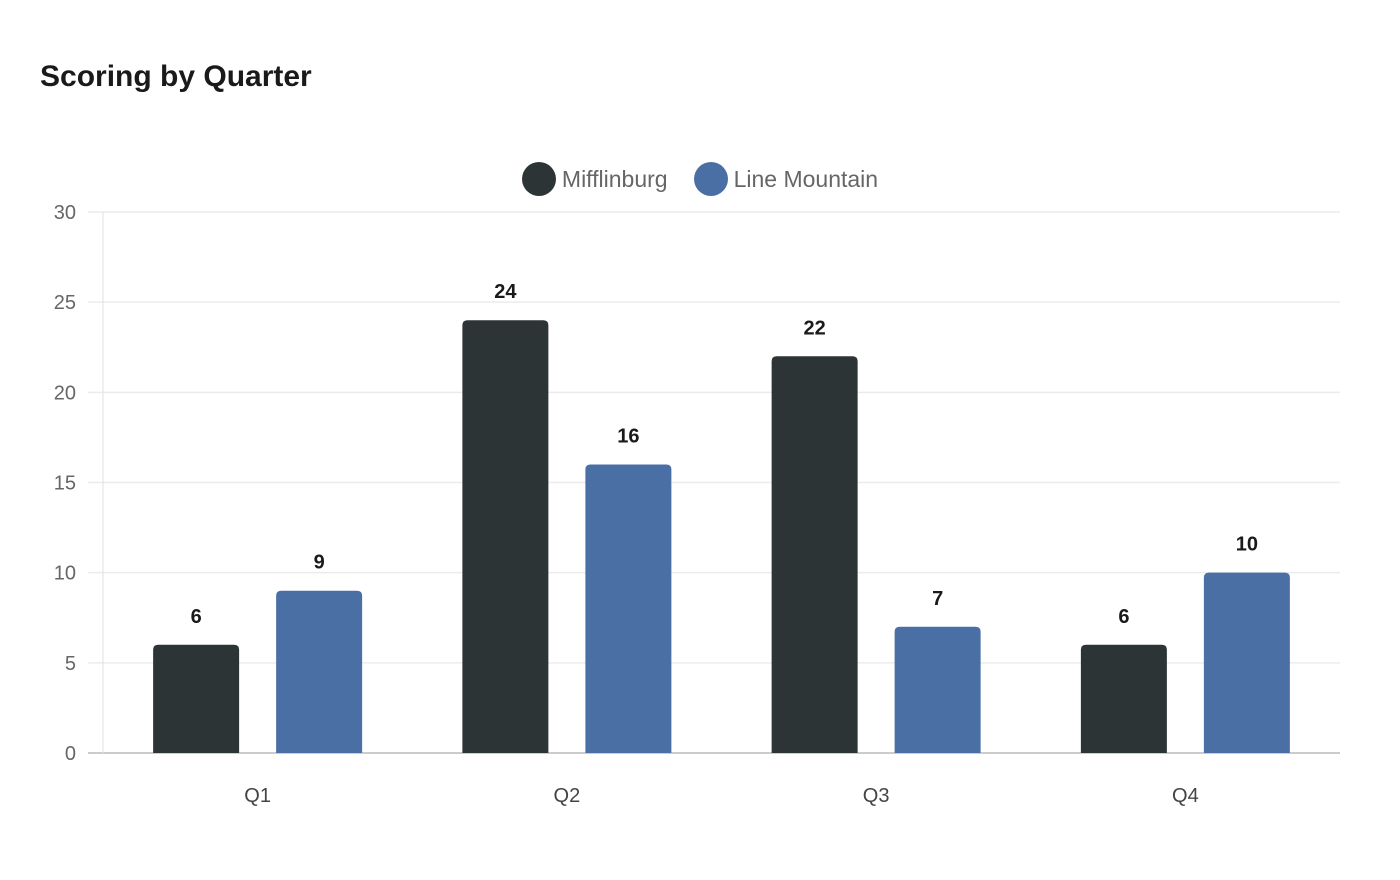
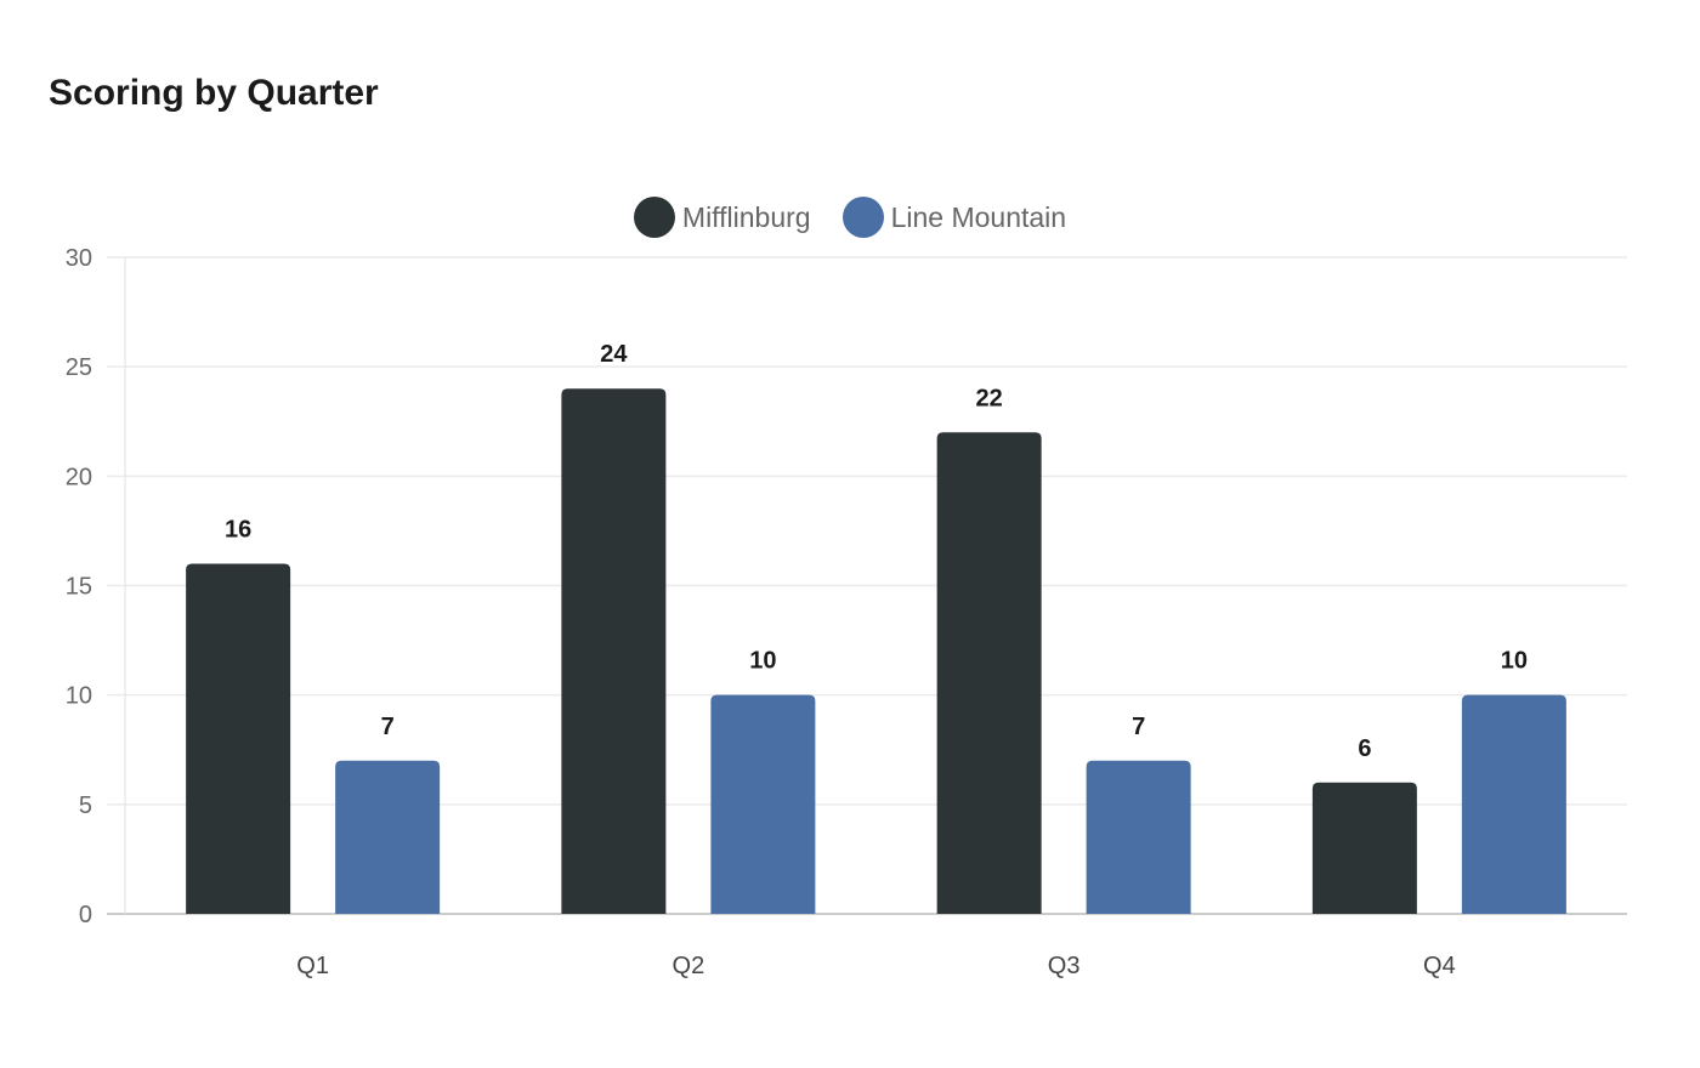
Mifflinburg/Q1: 6 -> 16
Line Mountain/Q1: 9 -> 7
Line Mountain/Q2: 16 -> 10
